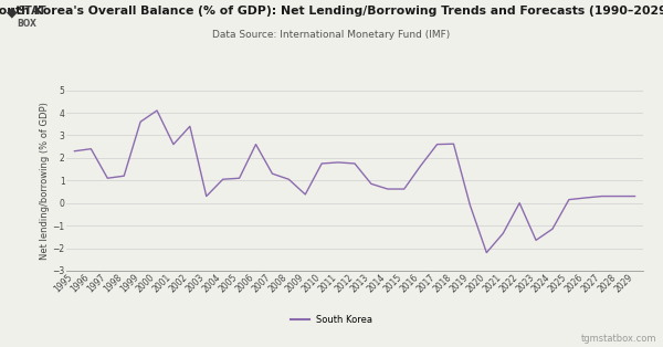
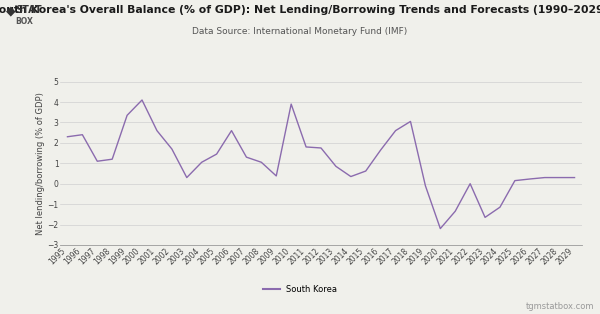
1999: 3.60 -> 3.35
2002: 3.40 -> 1.70
2005: 1.10 -> 1.45
2010: 1.75 -> 3.90
2014: 0.62 -> 0.35
2018: 2.62 -> 3.05
